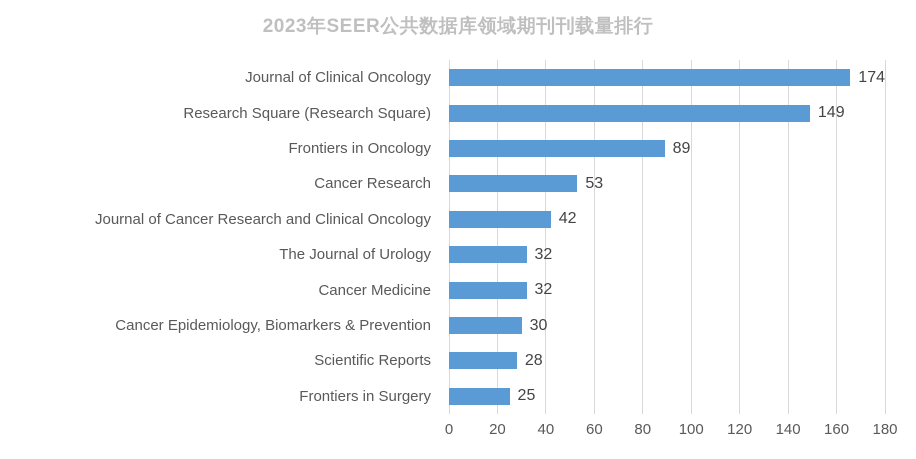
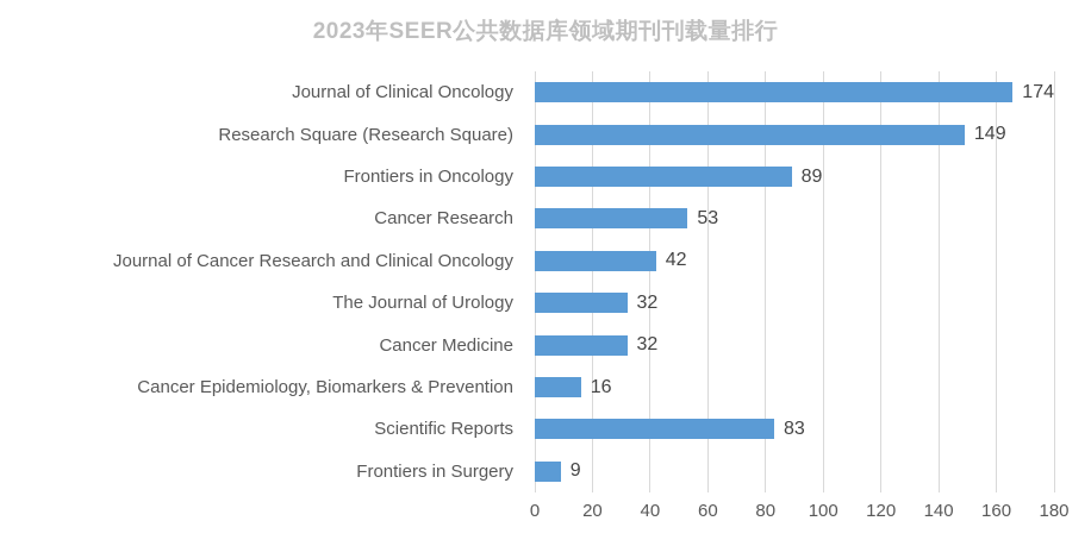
Cancer Epidemiology, Biomarkers & Prevention: 30 -> 16
Scientific Reports: 28 -> 83
Frontiers in Surgery: 25 -> 9
